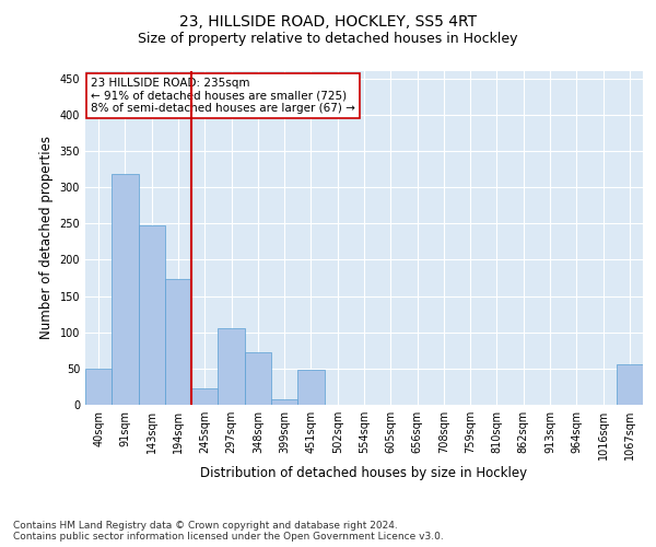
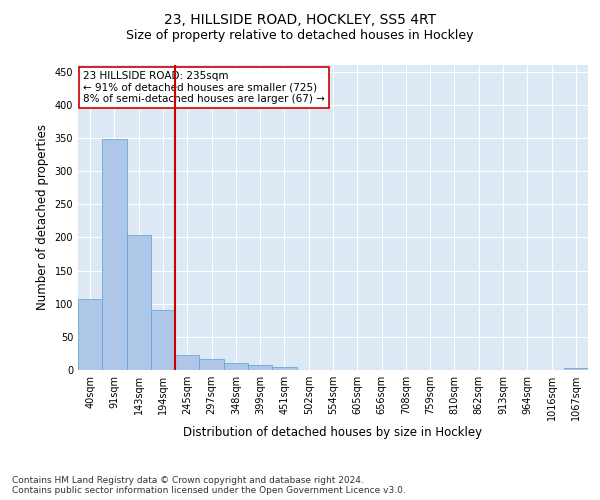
40sqm: 50 -> 107
91sqm: 318 -> 348
143sqm: 248 -> 204
194sqm: 174 -> 90
297sqm: 106 -> 17
348sqm: 72 -> 11
451sqm: 48 -> 4
1067sqm: 56 -> 3
